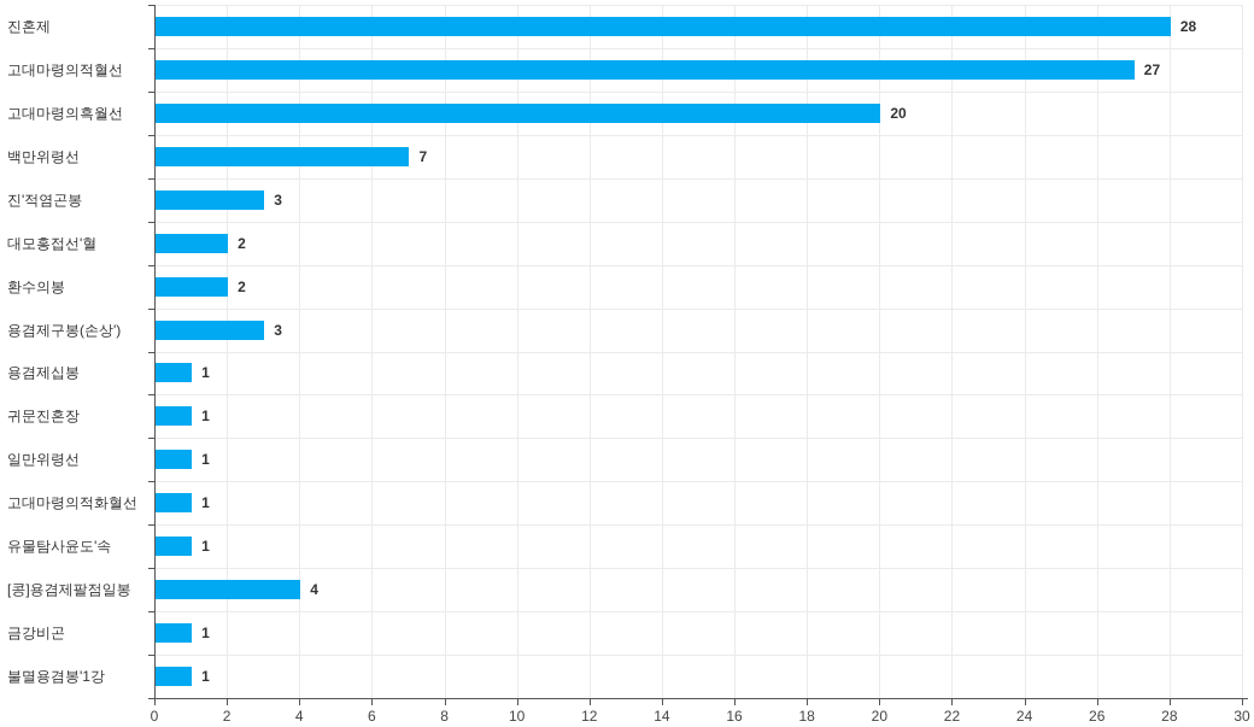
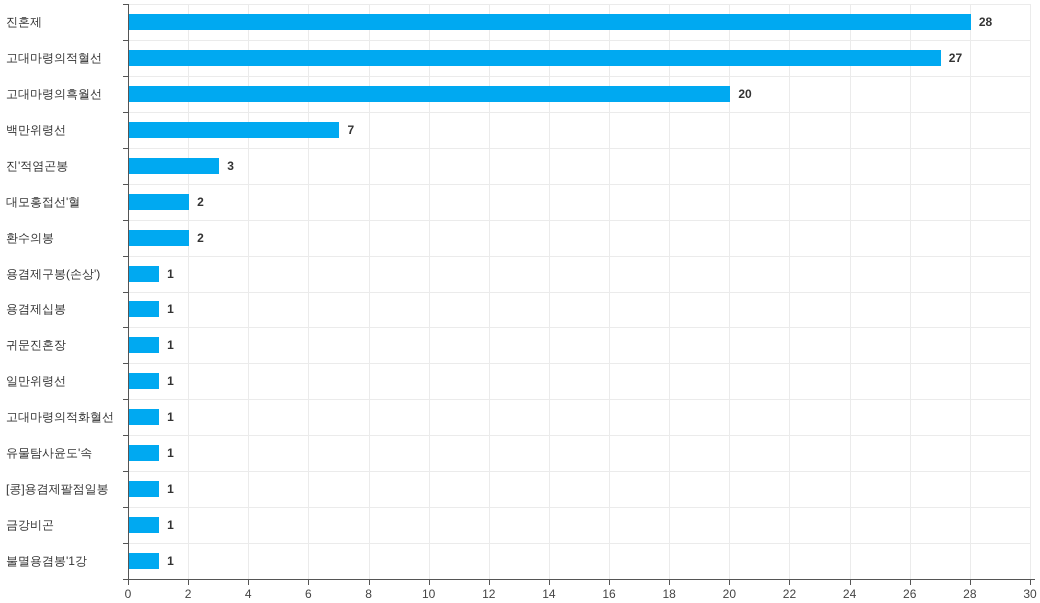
용겸제구봉(손상'): 3 -> 1
[콩]용겸제팔점일봉: 4 -> 1
